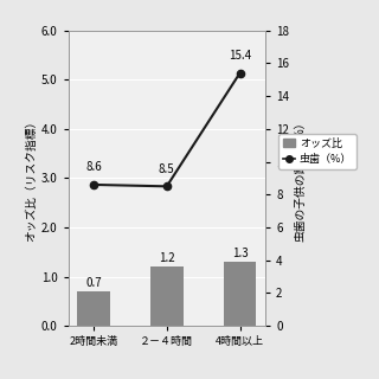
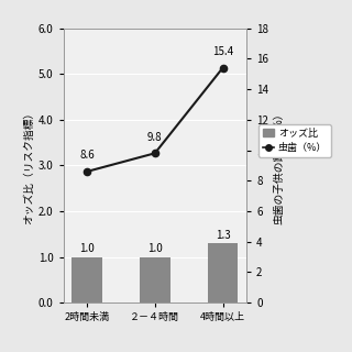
オッズ比/2時間未満: 0.7 -> 1.0
オッズ比/２－４時間: 1.2 -> 1.0
虫歯（%）/２－４時間: 8.5 -> 9.8
